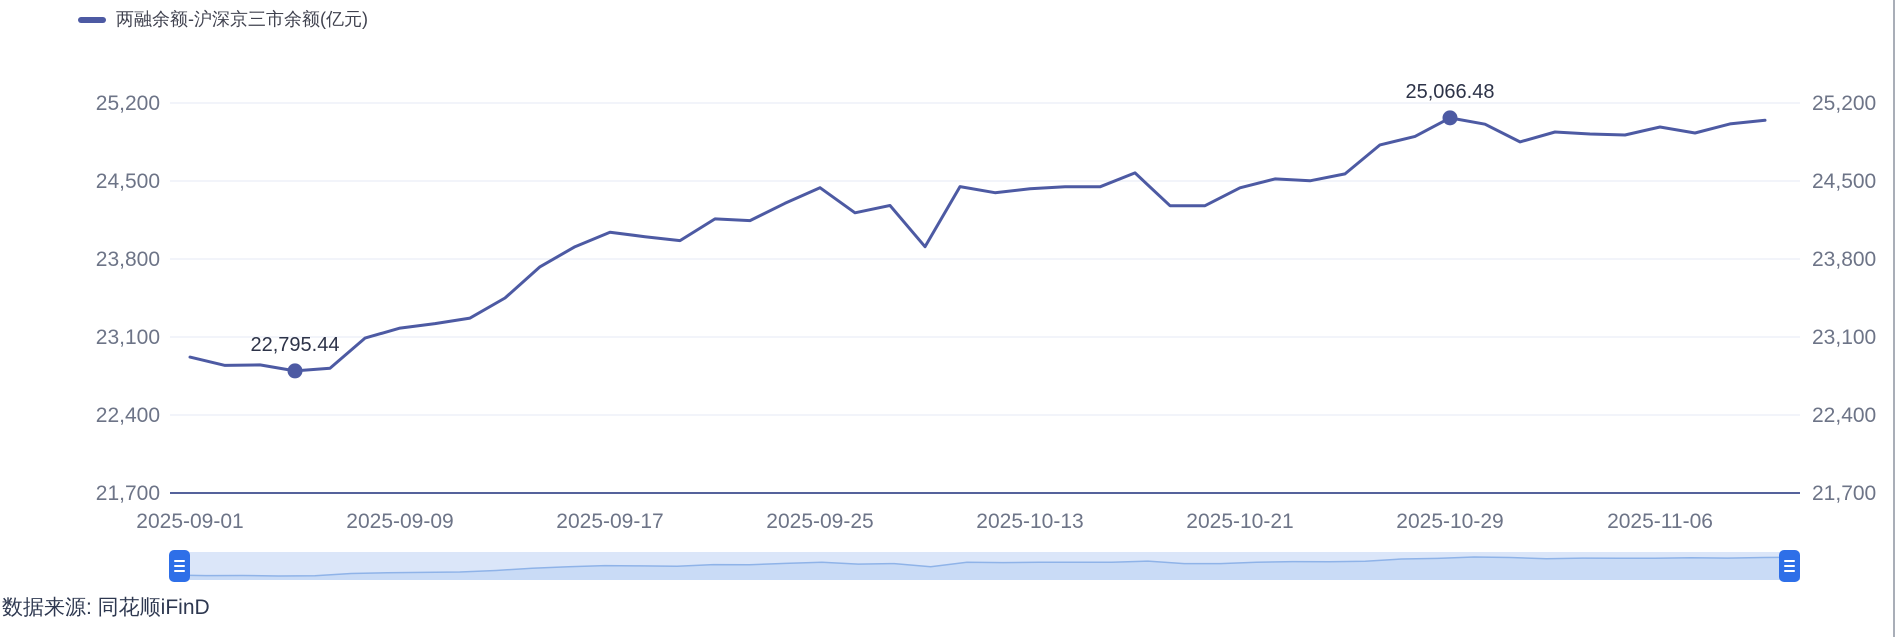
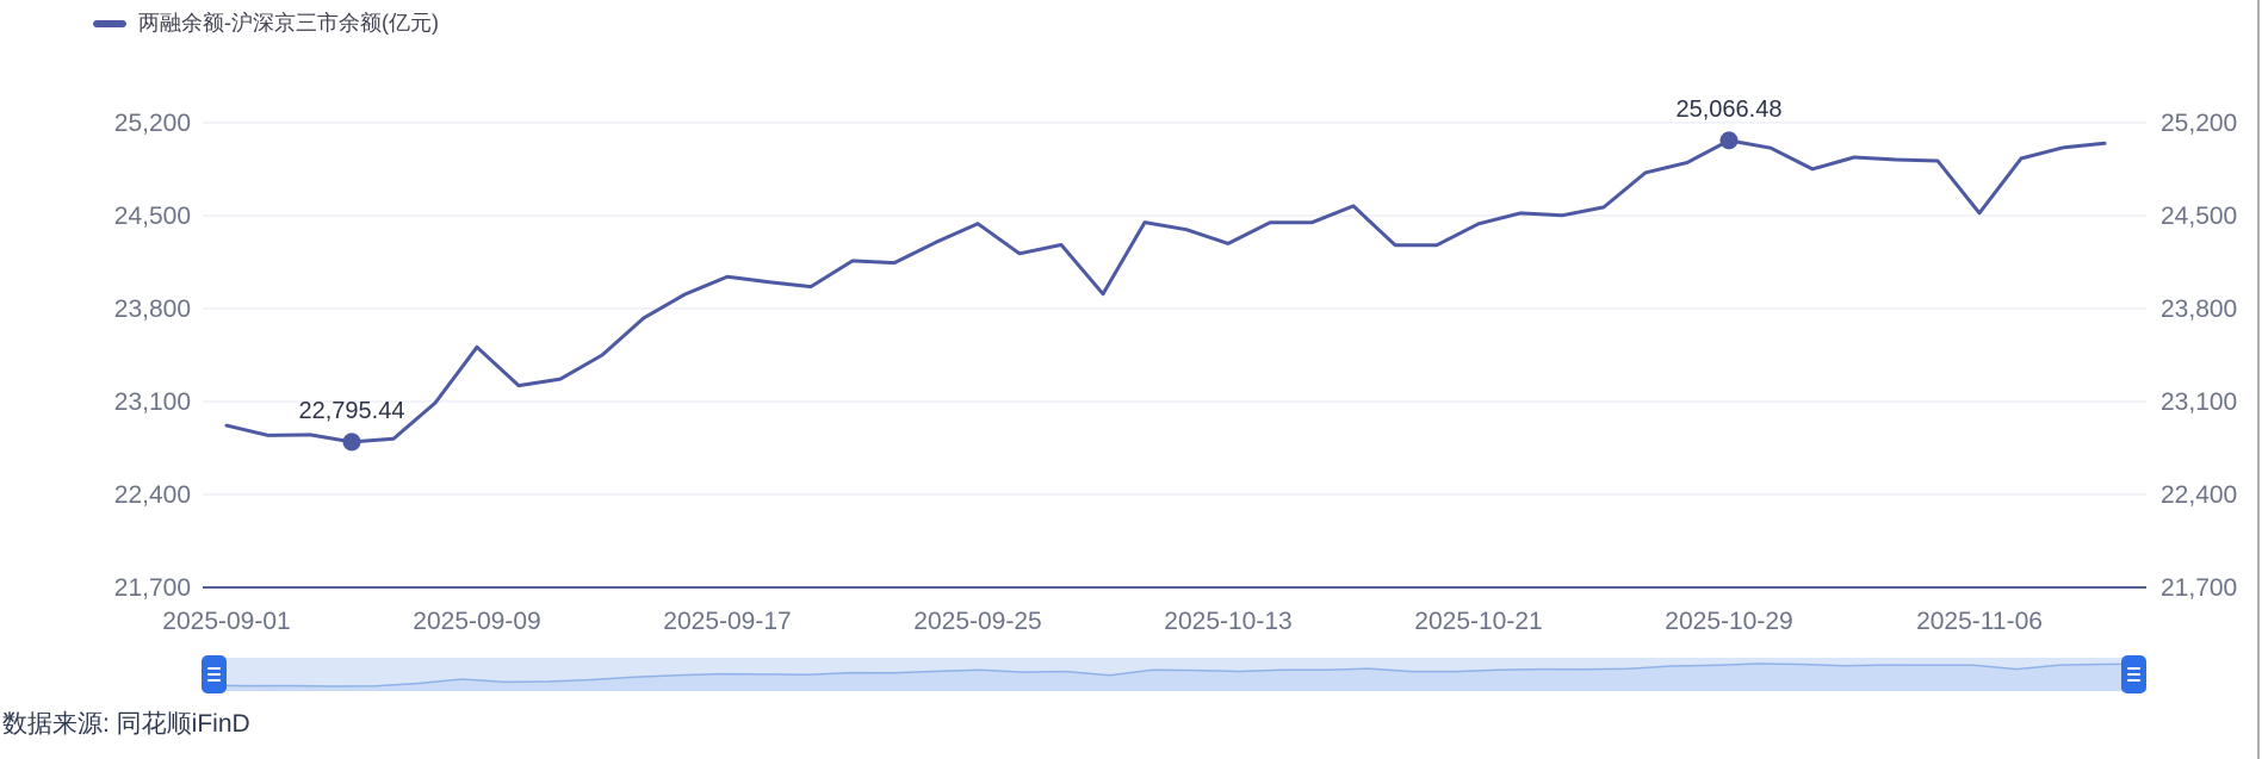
2025-09-09: 23180 -> 23510
2025-10-13: 24430 -> 24290
2025-11-06: 24980 -> 24520
